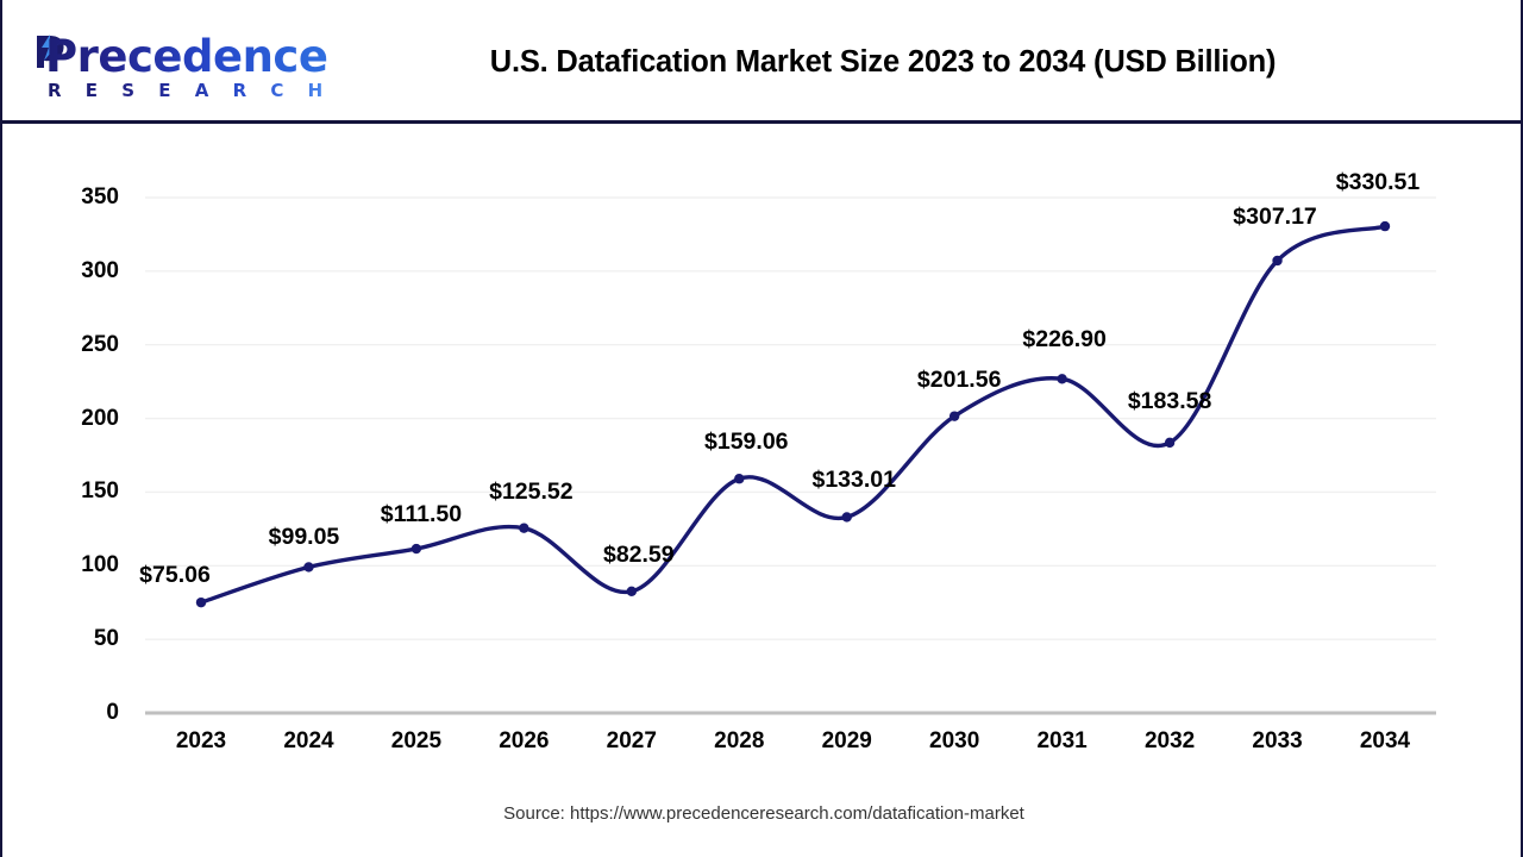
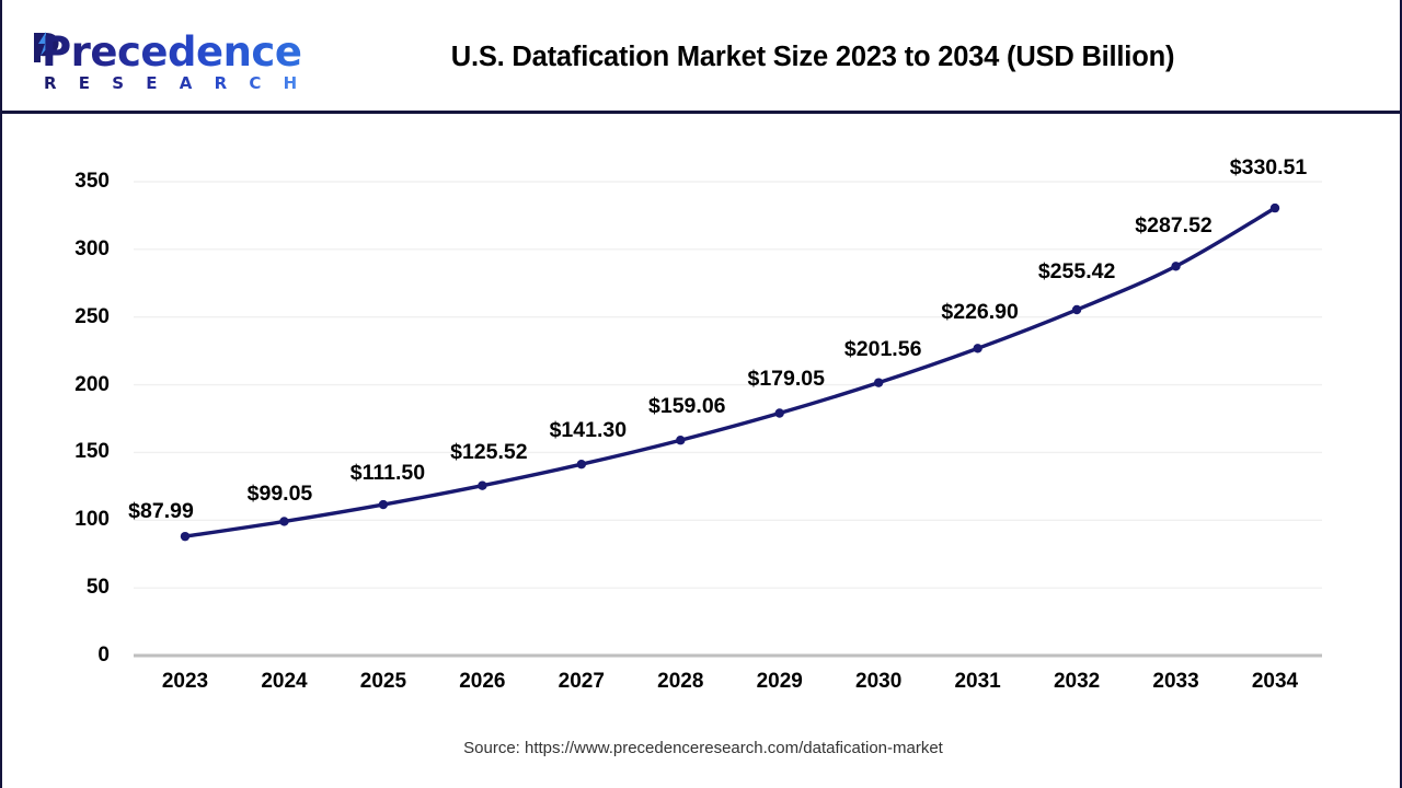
2023: $75.06 -> $87.99
2027: $82.59 -> $141.30
2029: $133.01 -> $179.05
2032: $183.58 -> $255.42
2033: $307.17 -> $287.52
